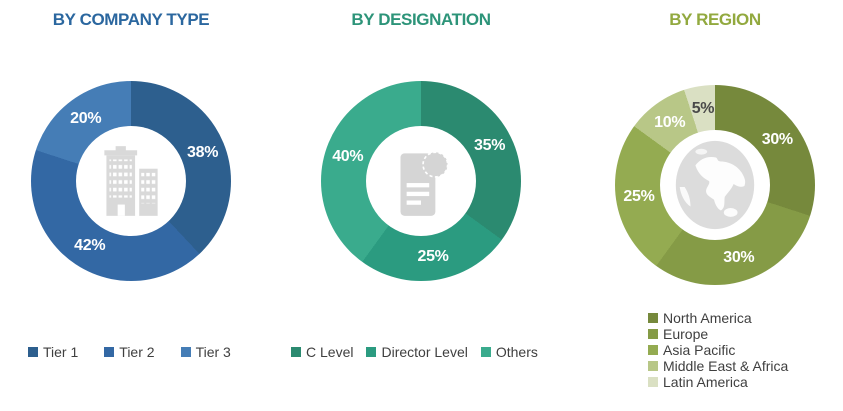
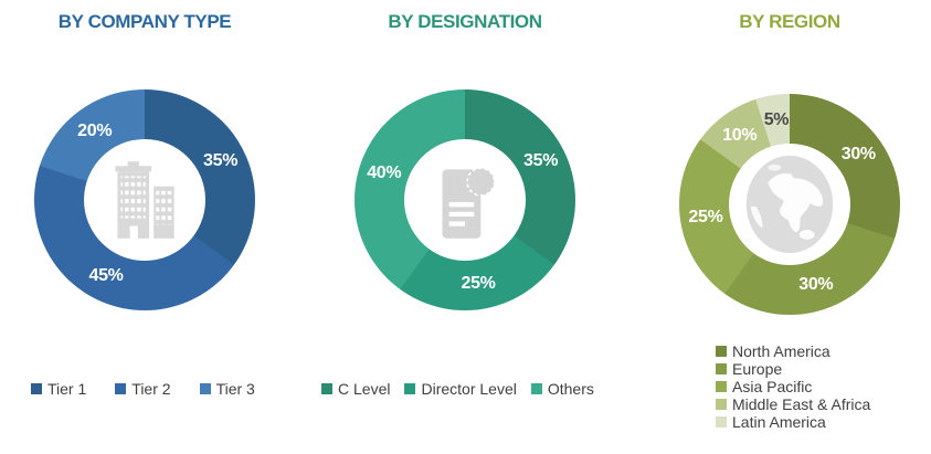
BY COMPANY TYPE/Tier 1: 38% -> 35%
BY COMPANY TYPE/Tier 2: 42% -> 45%
